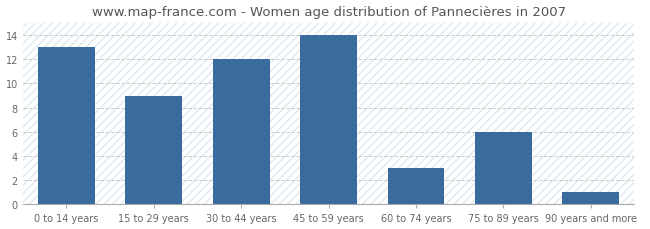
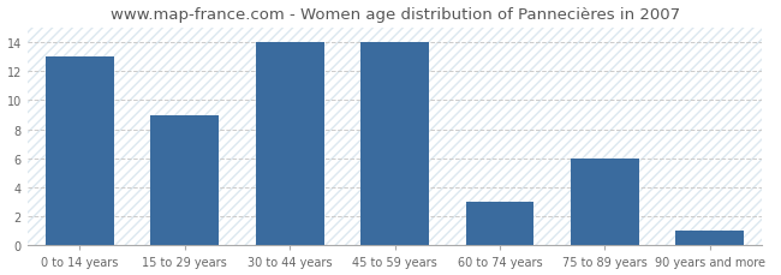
30 to 44 years: 12 -> 14
